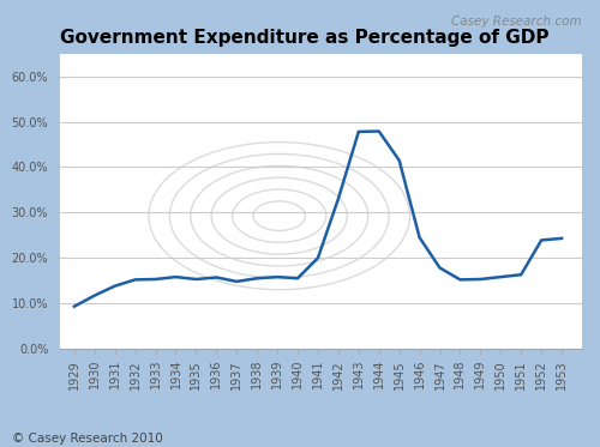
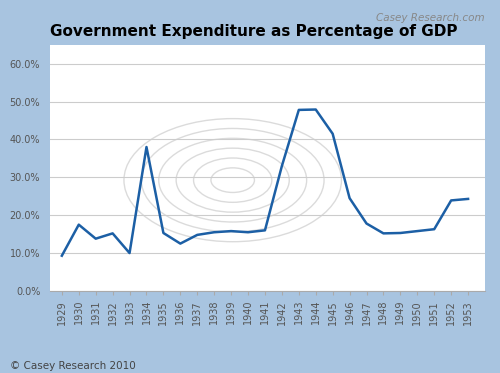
1930: 11.7% -> 17.5%
1933: 15.3% -> 10.0%
1934: 15.8% -> 38.0%
1936: 15.7% -> 12.5%
1941: 20.0% -> 16.0%
